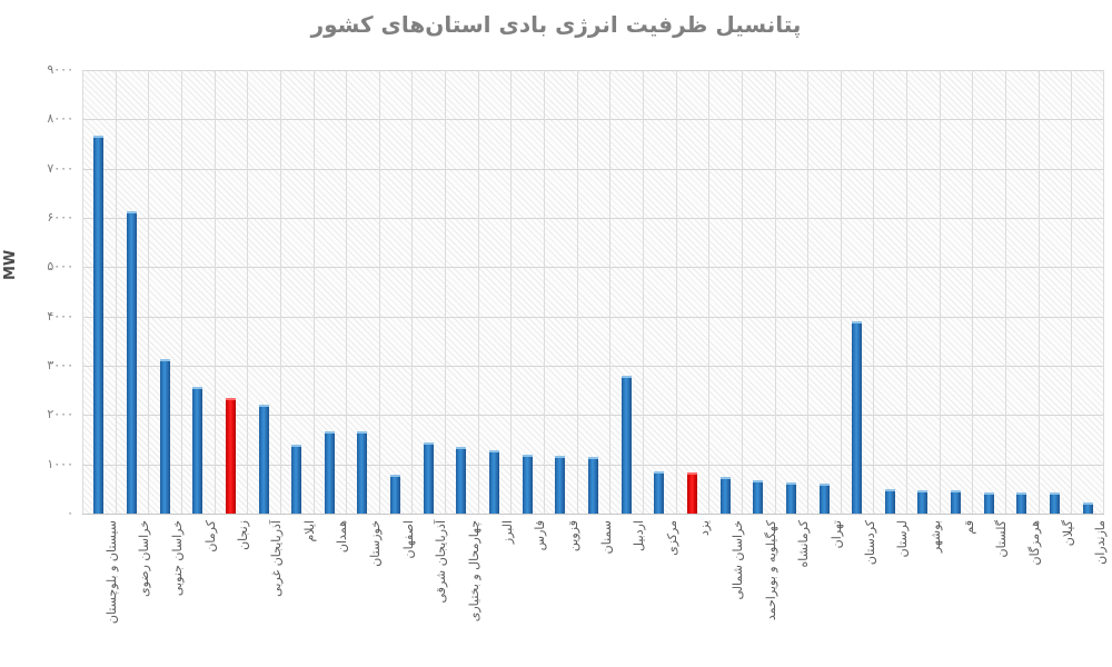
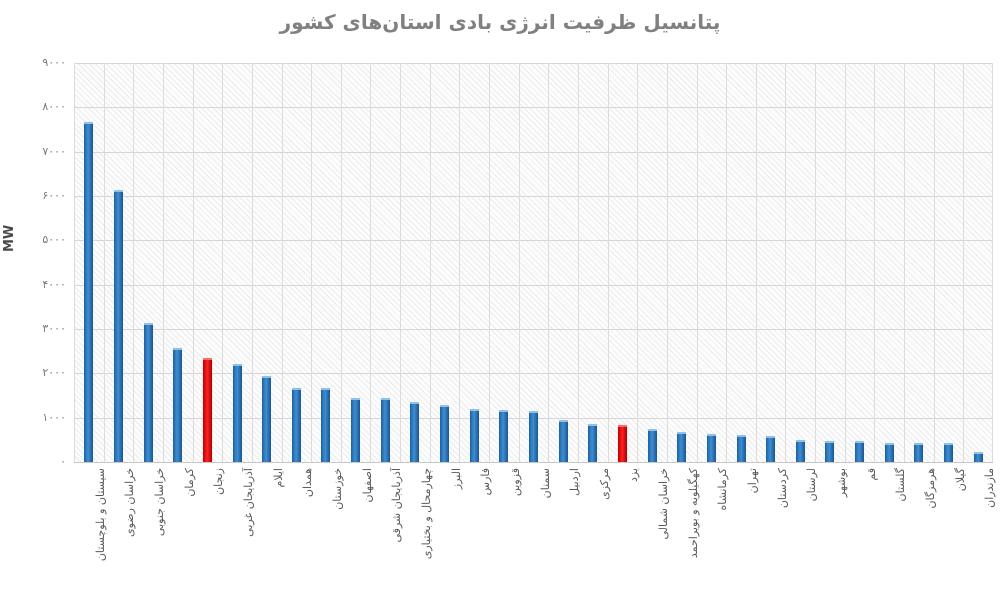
ایلام: 1400 -> 1900
اصفهان: 800 -> 1400
اردبیل: 2800 -> 900
کردستان: 3900 -> 600
